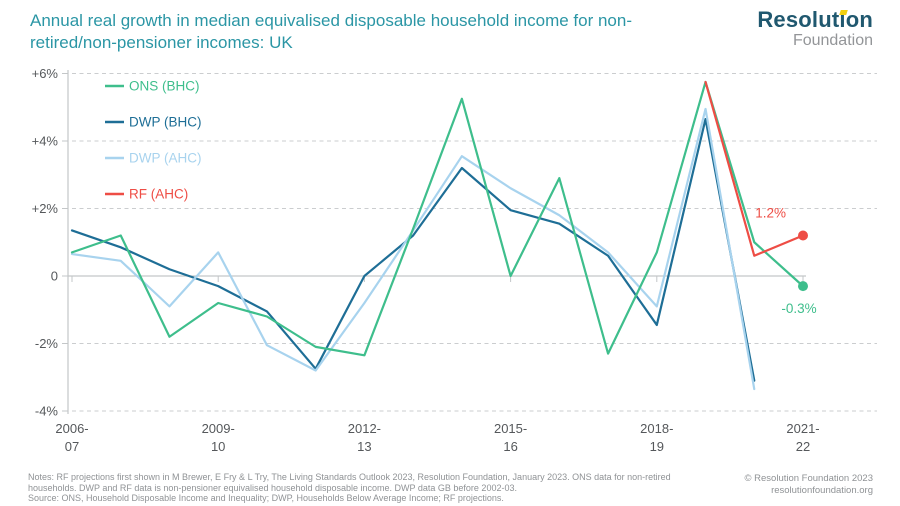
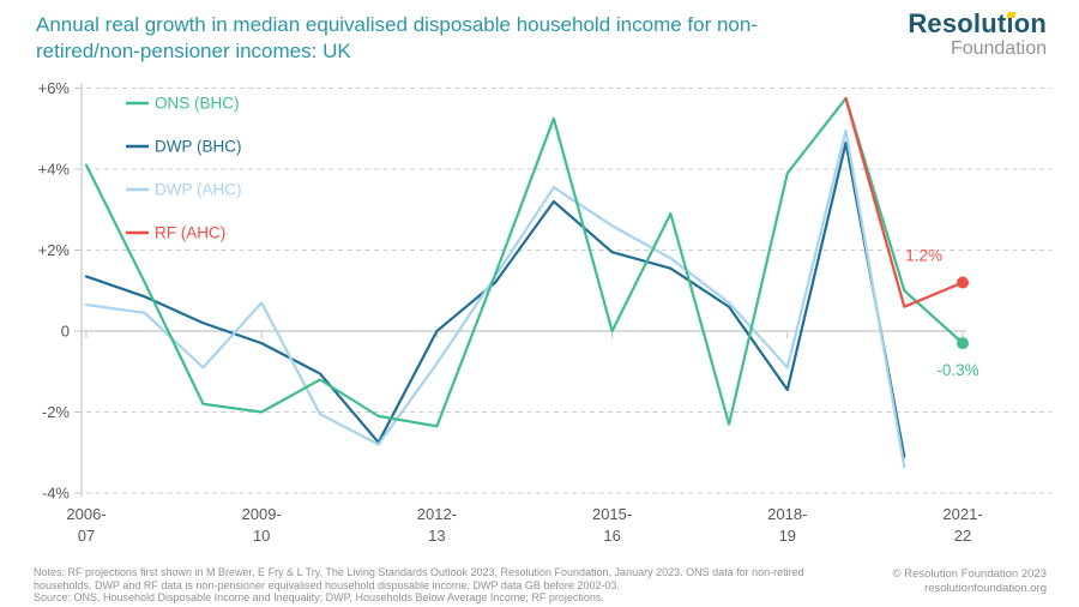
ONS (BHC)/2006-07: 0.7% -> 4.1%
ONS (BHC)/2009-10: -0.8% -> -2.0%
ONS (BHC)/2018-19: 0.7% -> 3.9%
